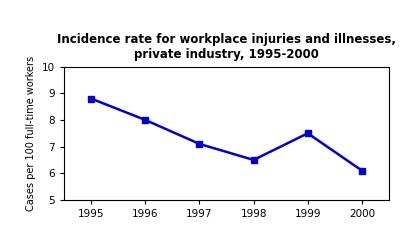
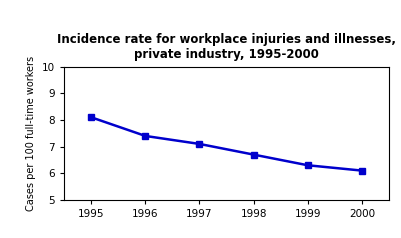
1995: 8.8 -> 8.1
1996: 8.0 -> 7.4
1998: 6.5 -> 6.7
1999: 7.5 -> 6.3
